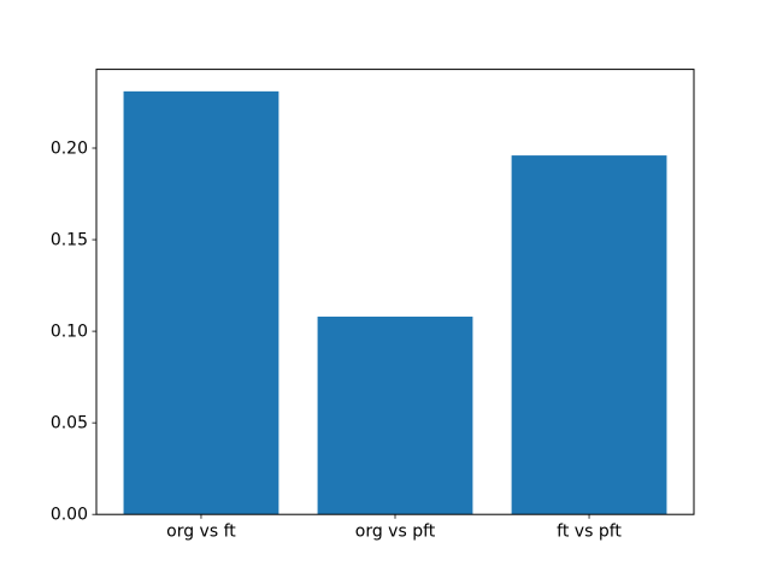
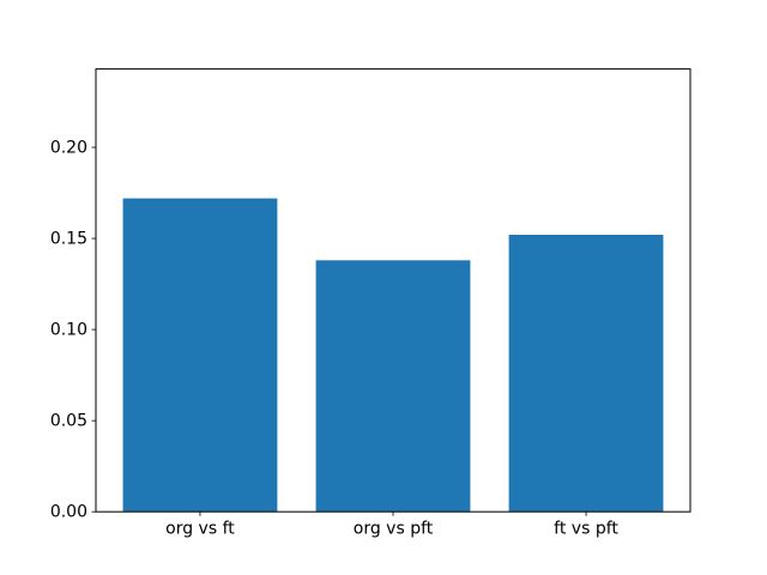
org vs ft: 0.231 -> 0.172
org vs pft: 0.108 -> 0.138
ft vs pft: 0.196 -> 0.152
